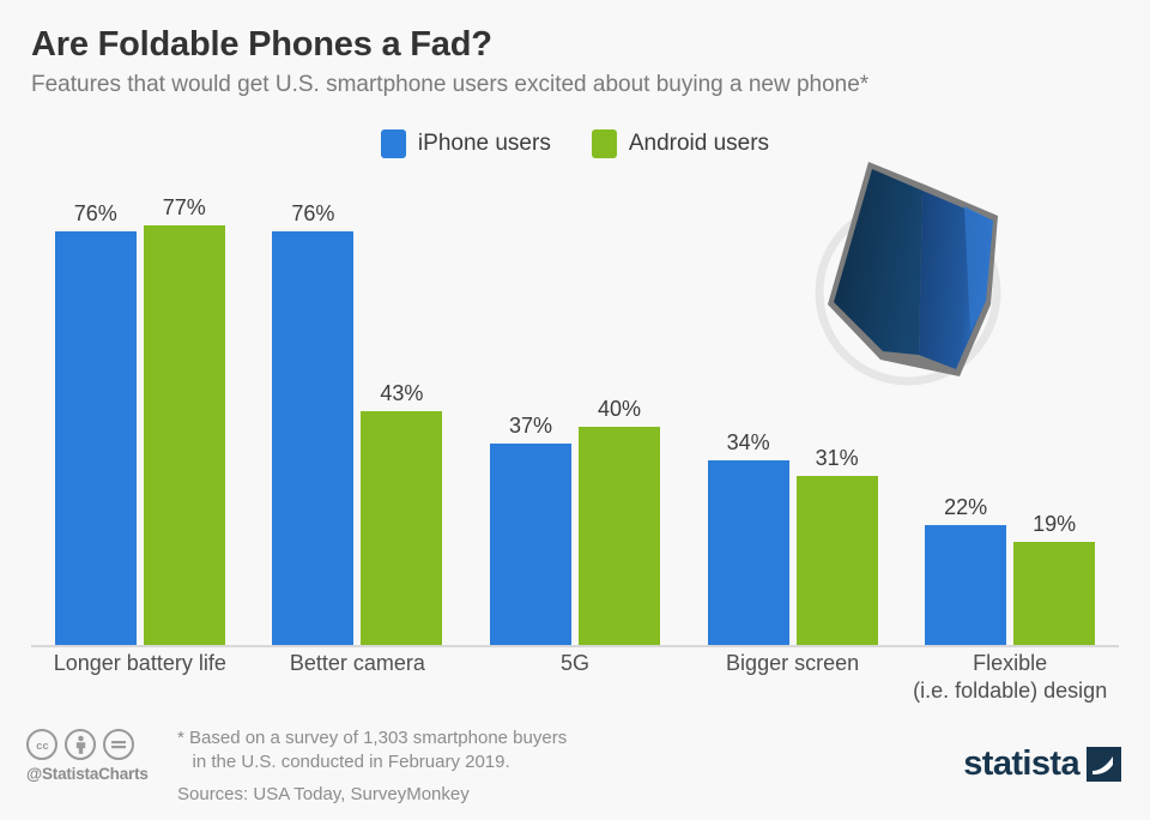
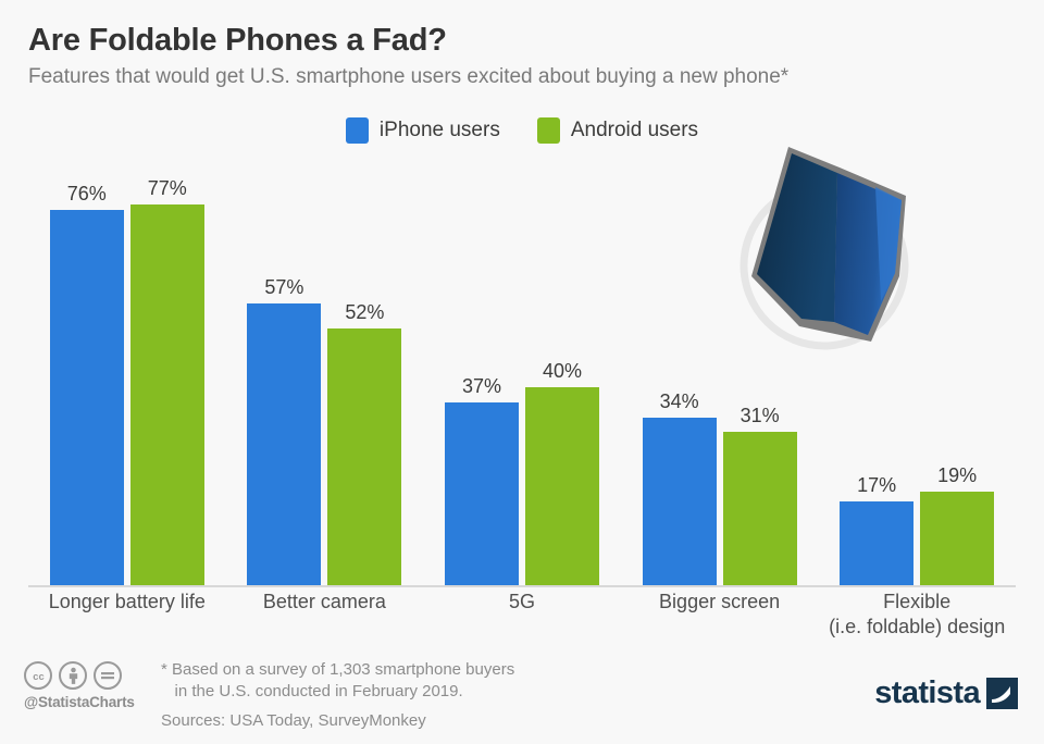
iPhone users/Better camera: 76% -> 57%
Android users/Better camera: 43% -> 52%
iPhone users/Flexible (i.e. foldable) design: 22% -> 17%
